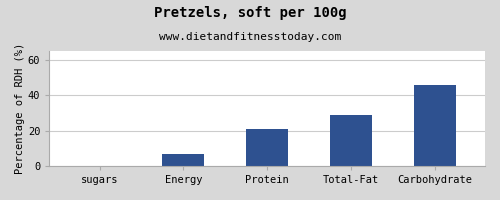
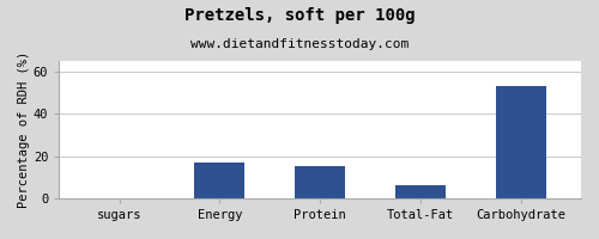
Energy: 7 -> 17
Protein: 21 -> 15
Total-Fat: 29 -> 6
Carbohydrate: 46 -> 53
